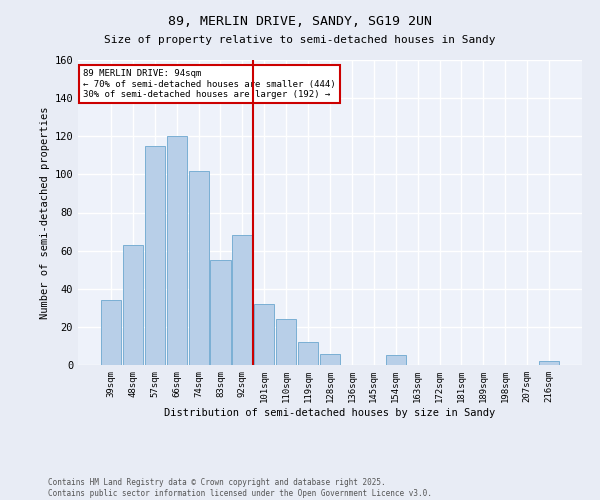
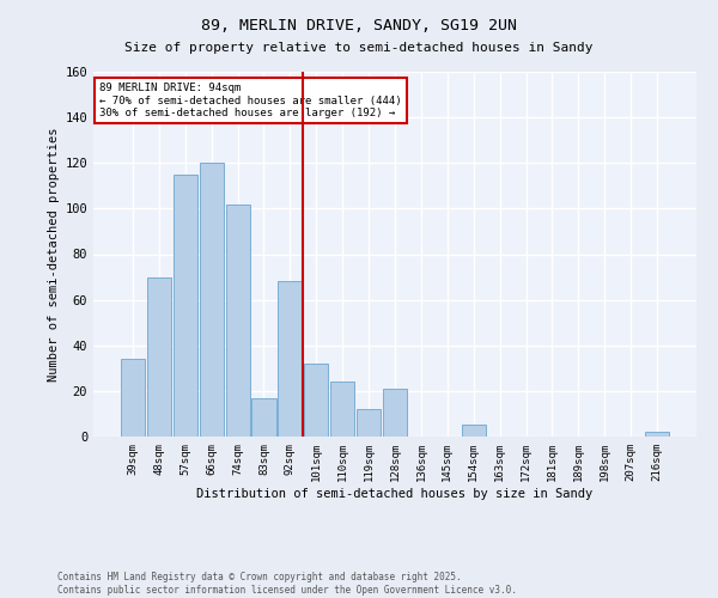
48sqm: 63 -> 70
83sqm: 55 -> 17
128sqm: 6 -> 21
